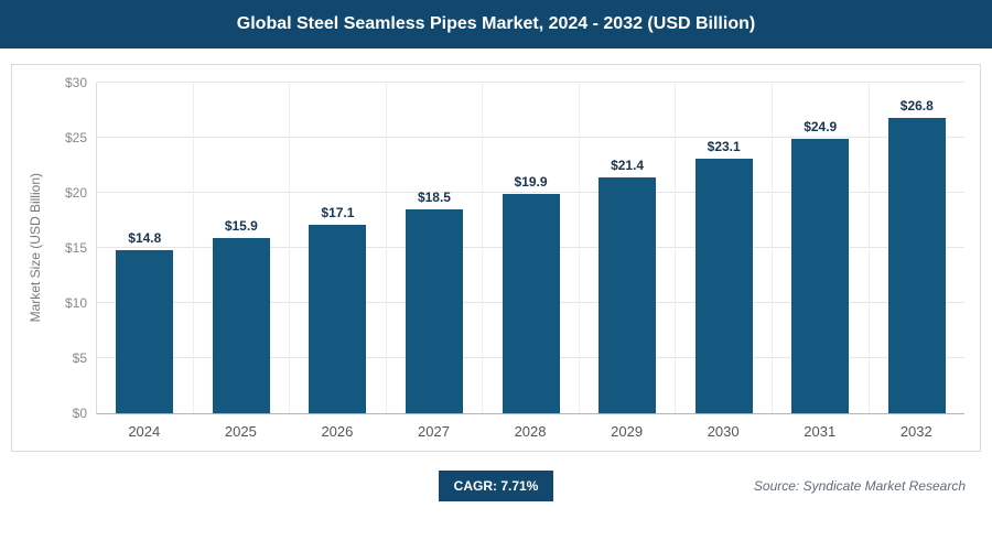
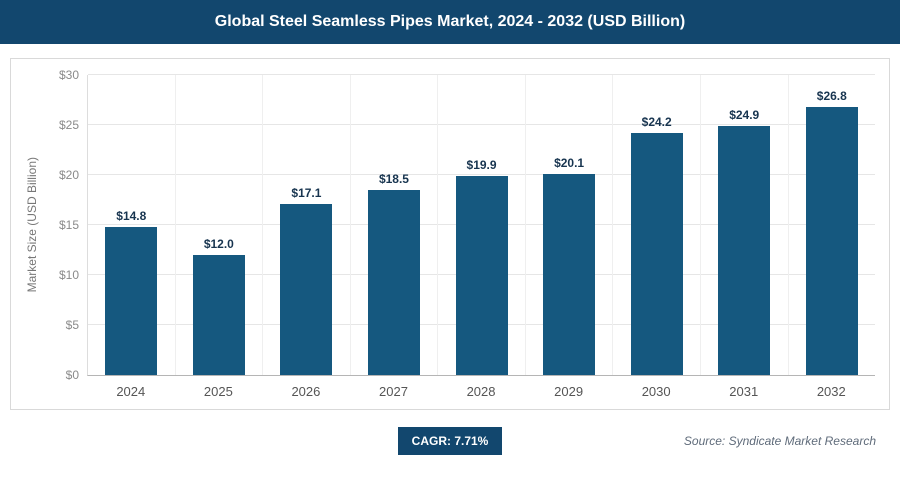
2025: $15.9 -> $12.0
2029: $21.4 -> $20.1
2030: $23.1 -> $24.2
